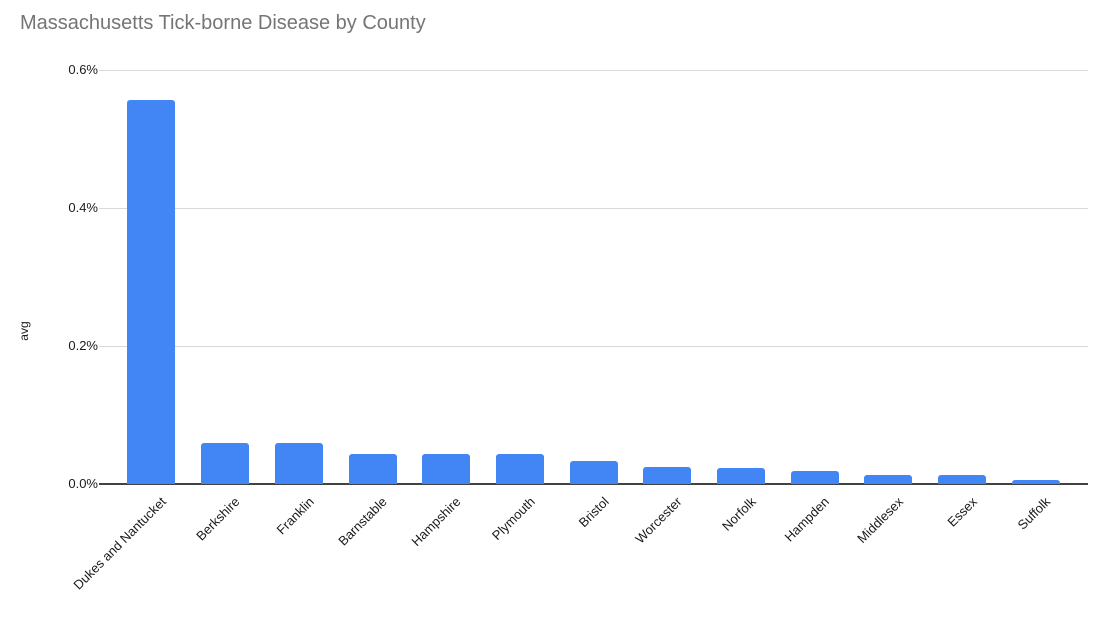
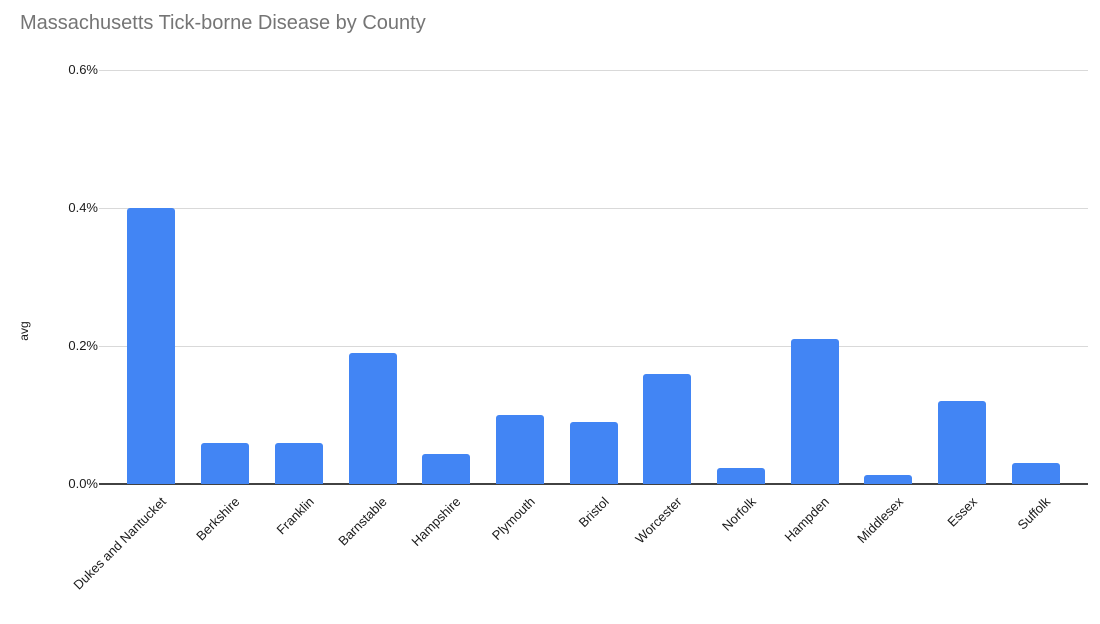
Dukes and Nantucket: 0.56% -> 0.40%
Barnstable: 0.04% -> 0.19%
Plymouth: 0.04% -> 0.10%
Bristol: 0.03% -> 0.09%
Worcester: 0.03% -> 0.16%
Hampden: 0.02% -> 0.21%
Essex: 0.01% -> 0.12%
Suffolk: 0.01% -> 0.03%
